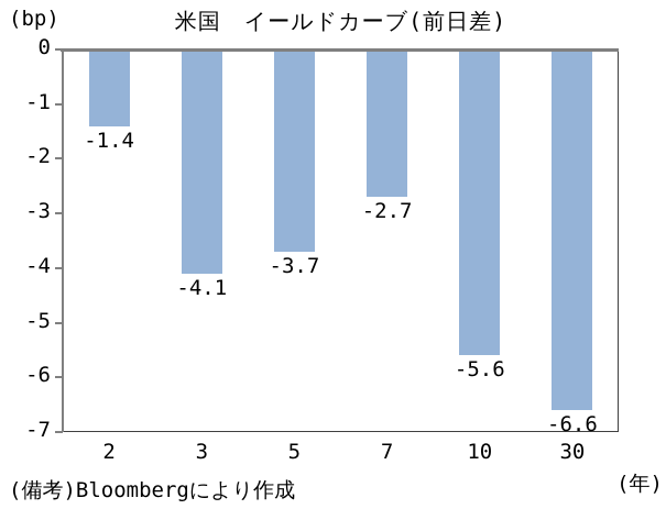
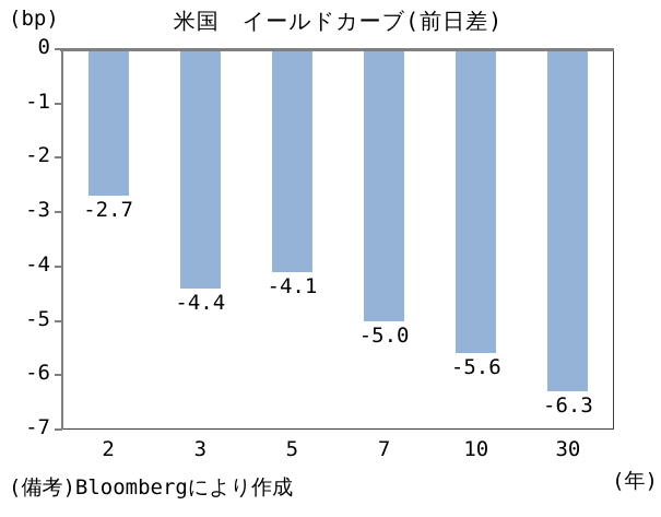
2: -1.4 -> -2.7
3: -4.1 -> -4.4
5: -3.7 -> -4.1
7: -2.7 -> -5.0
30: -6.6 -> -6.3
